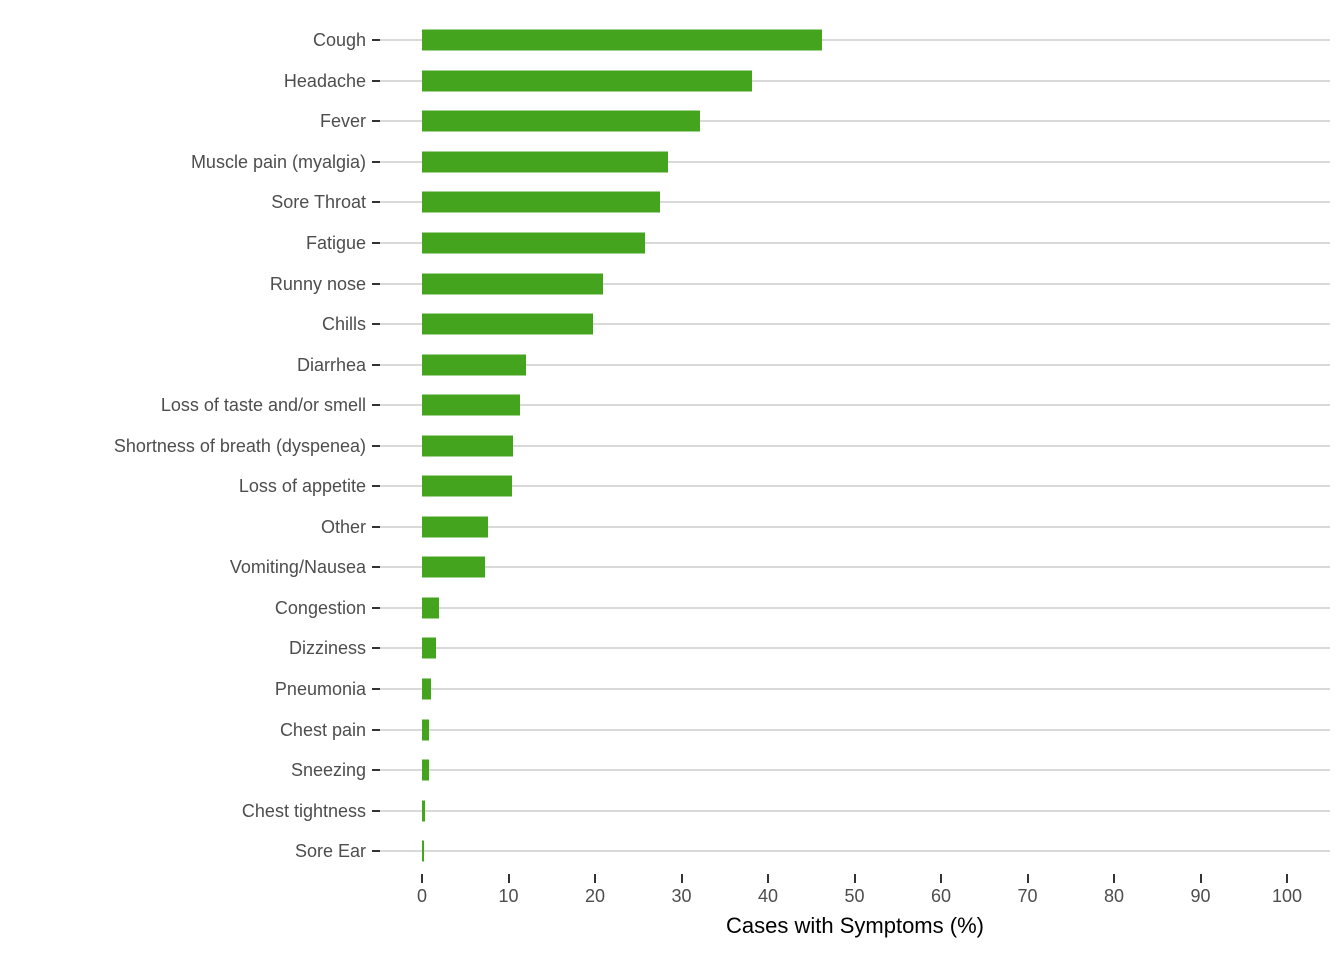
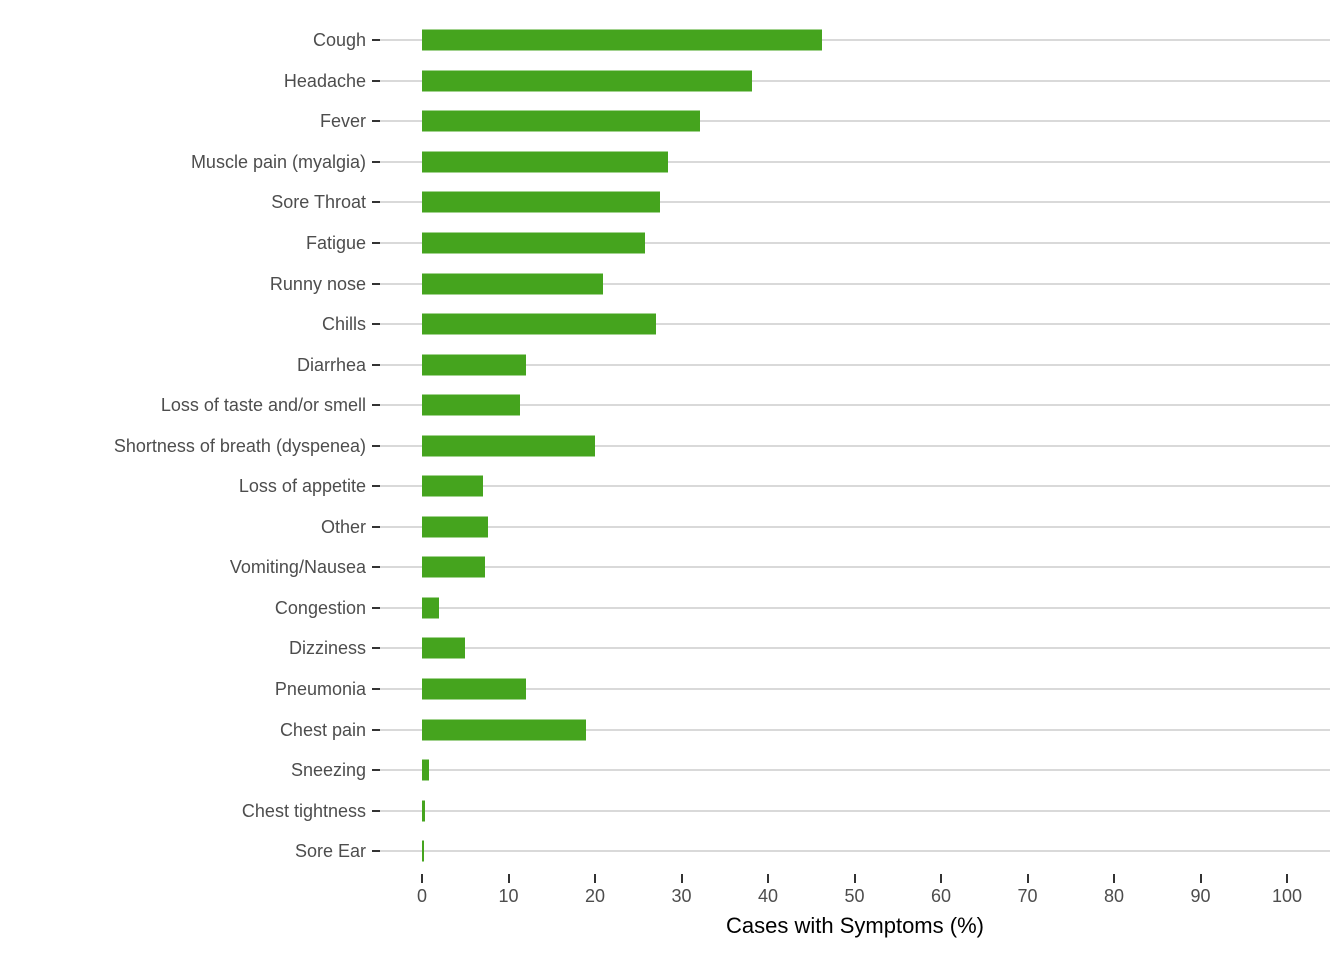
Chills: 20 -> 27
Shortness of breath (dyspenea): 10 -> 20
Loss of appetite: 10 -> 7
Dizziness: 2 -> 5
Pneumonia: 1 -> 12
Chest pain: 1 -> 19
